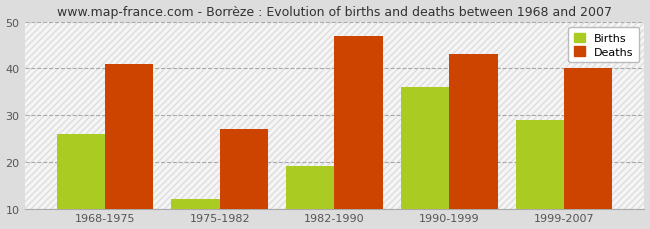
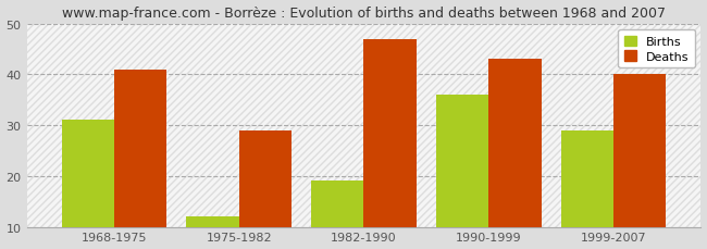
Births/1968-1975: 26 -> 31
Deaths/1975-1982: 27 -> 29
